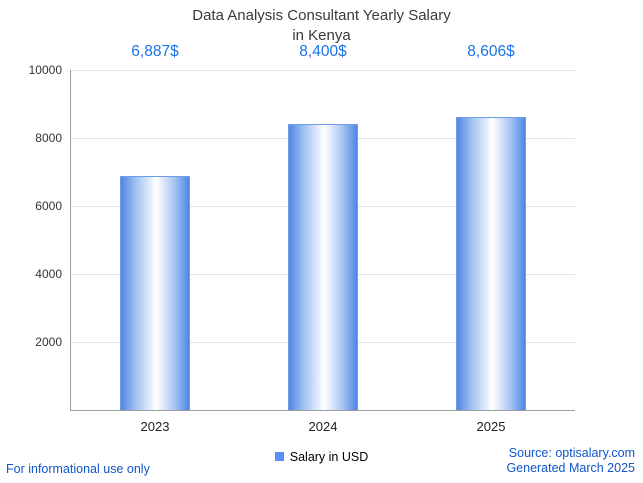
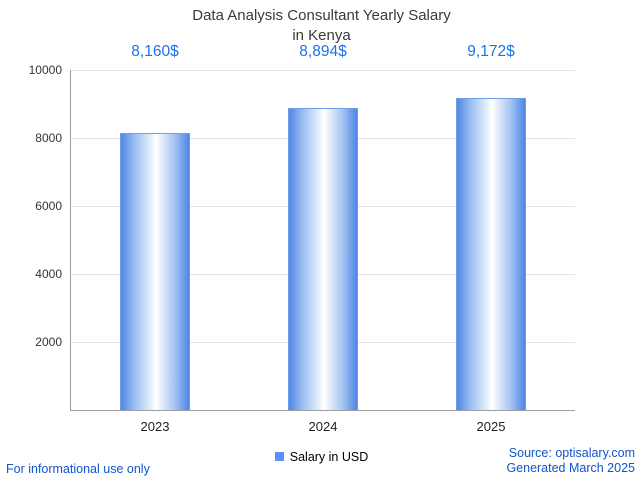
2023: 6,887 -> 8,160
2024: 8,400 -> 8,894
2025: 8,606 -> 9,172
